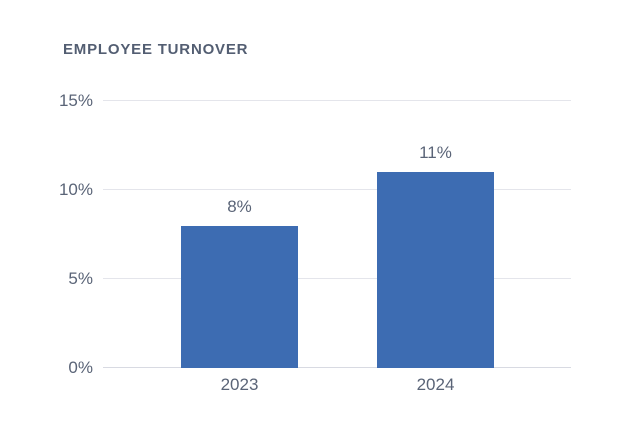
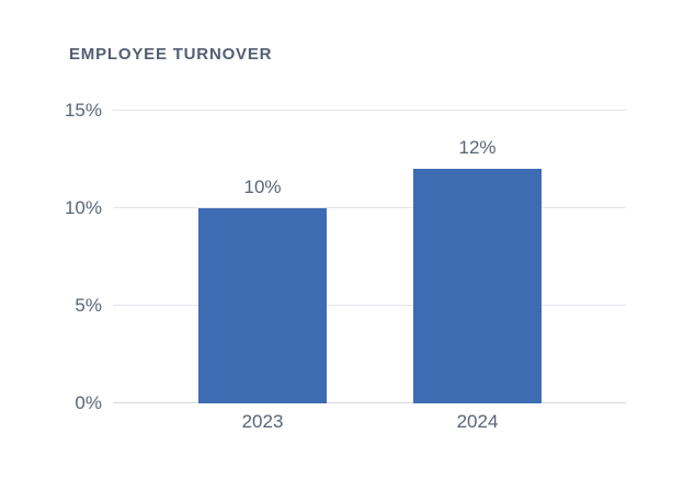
2023: 8% -> 10%
2024: 11% -> 12%
